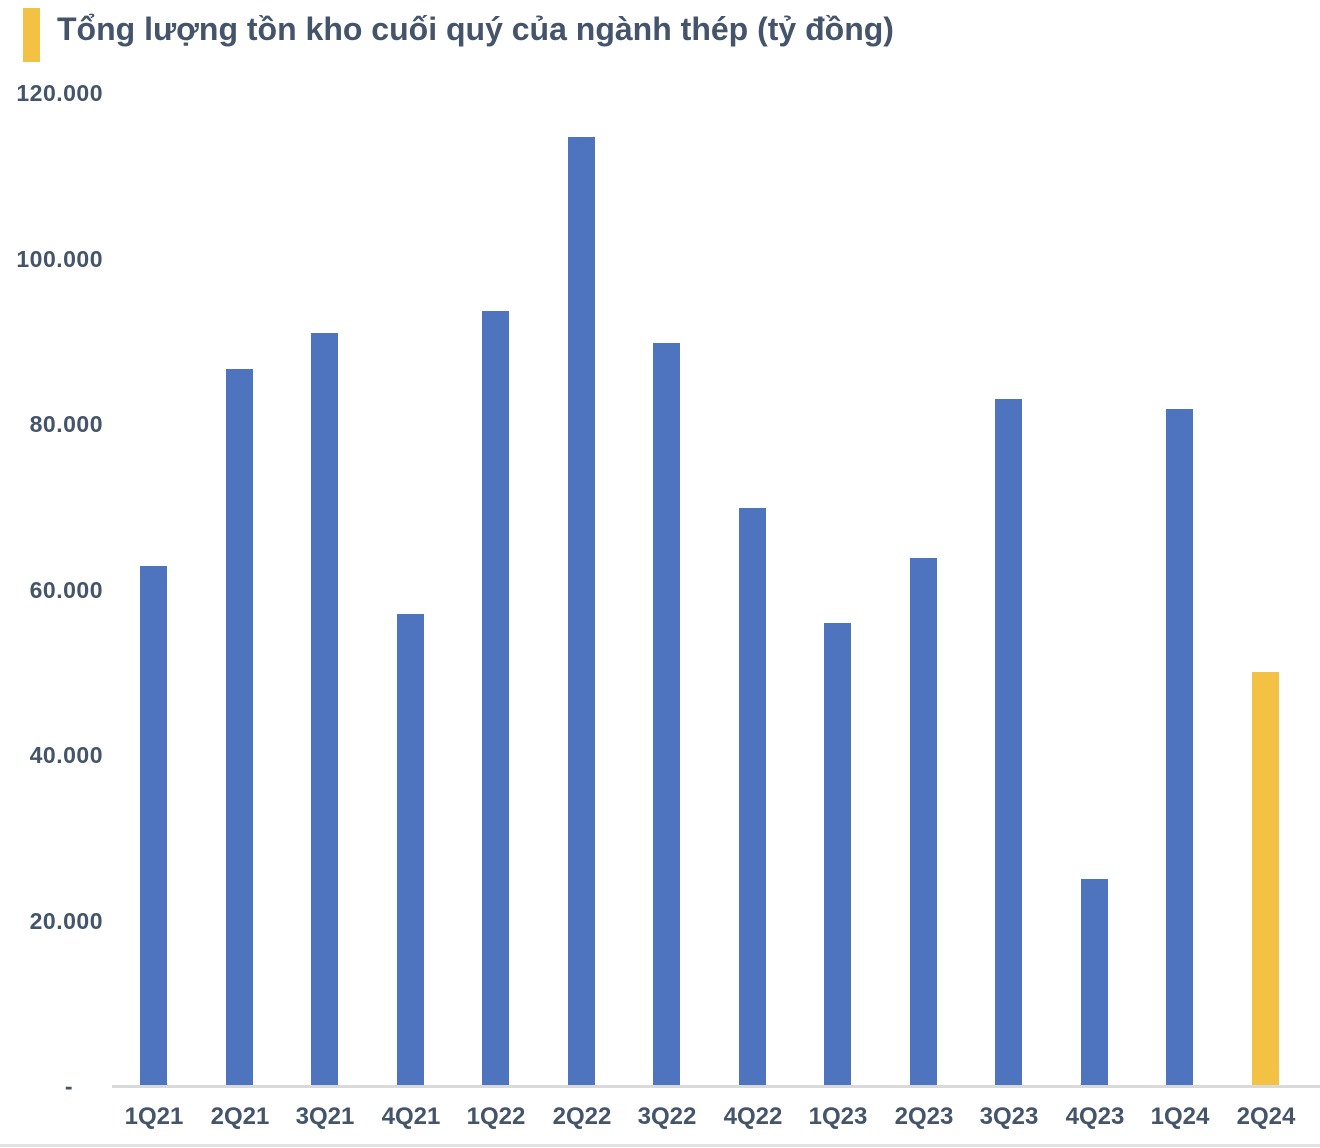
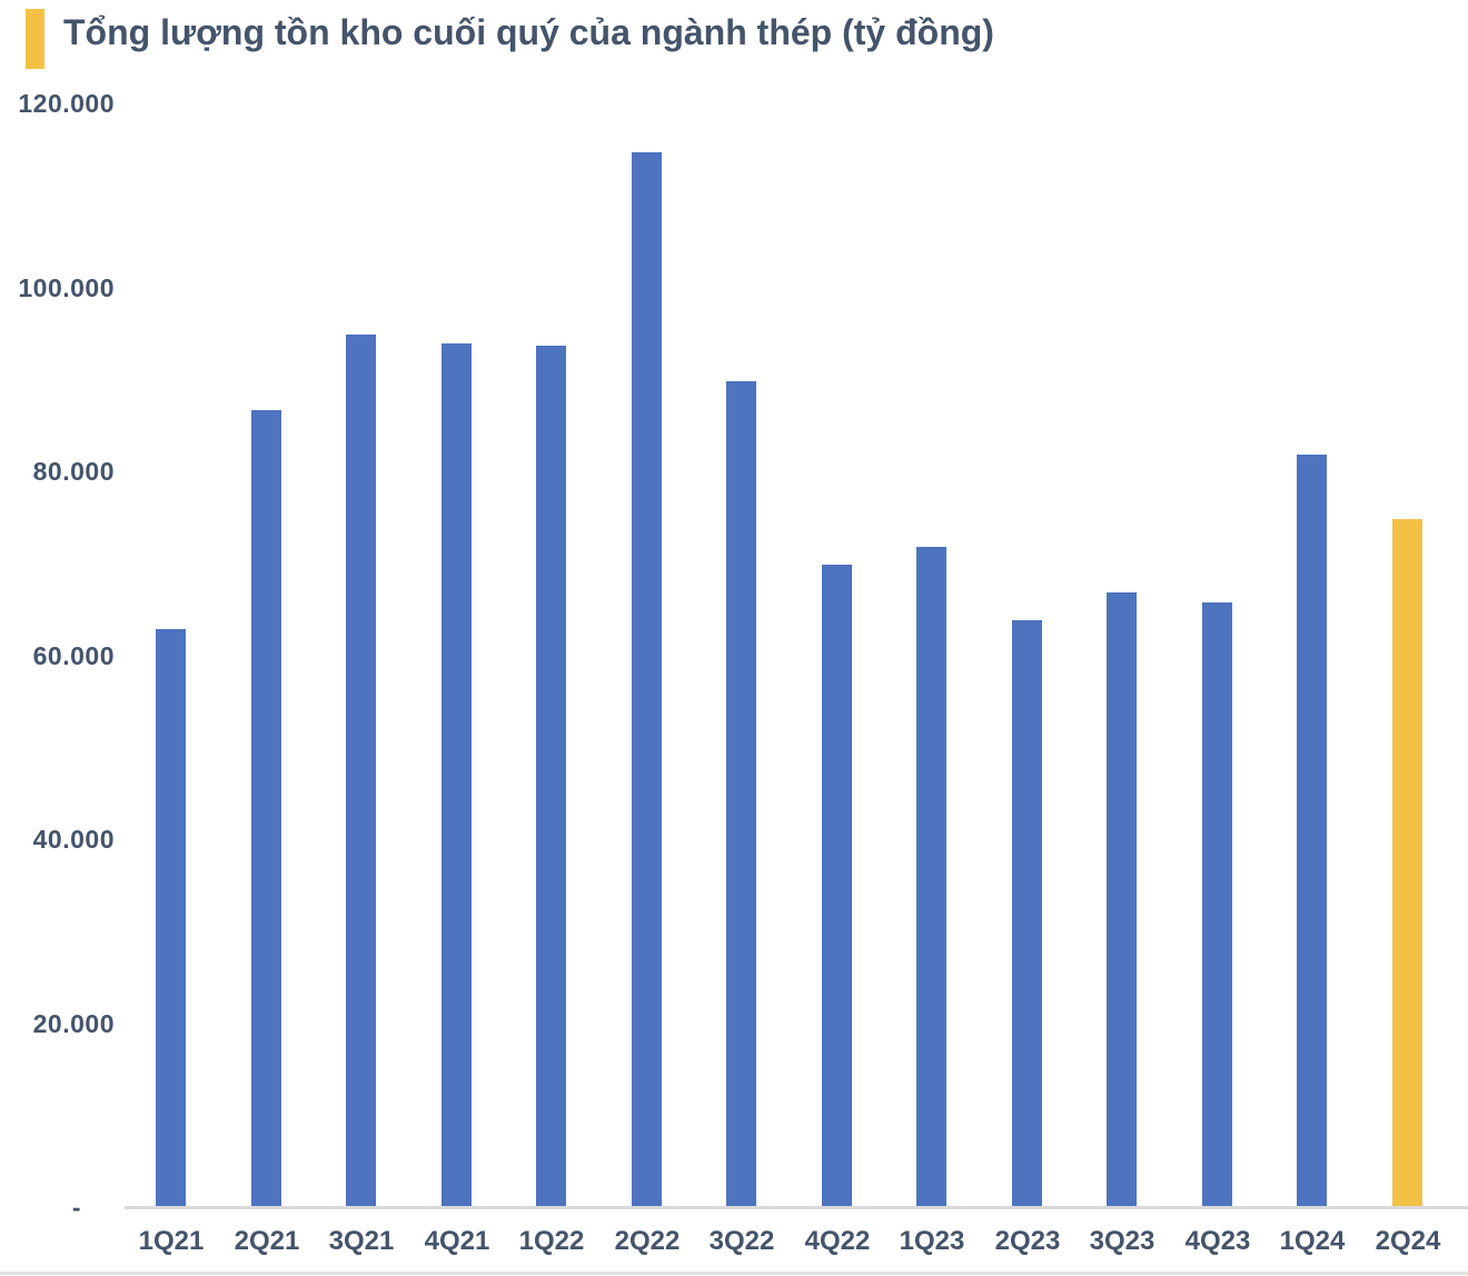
3Q21: 91000 -> 95000
4Q21: 57000 -> 94000
1Q23: 56000 -> 72000
3Q23: 83000 -> 67000
4Q23: 25000 -> 66000
2Q24: 50000 -> 75000
